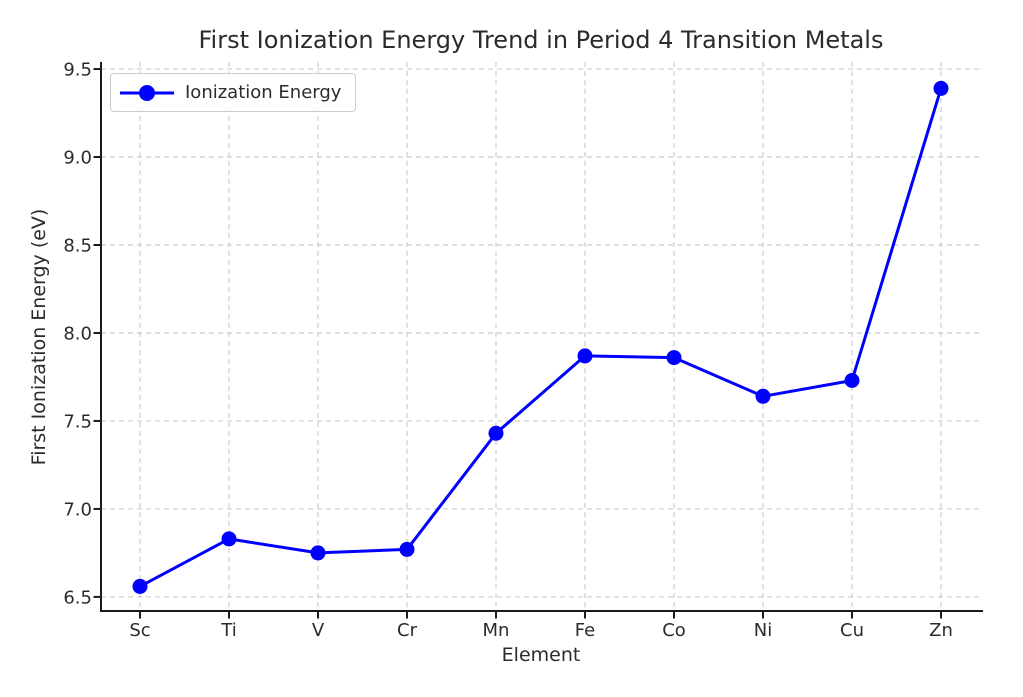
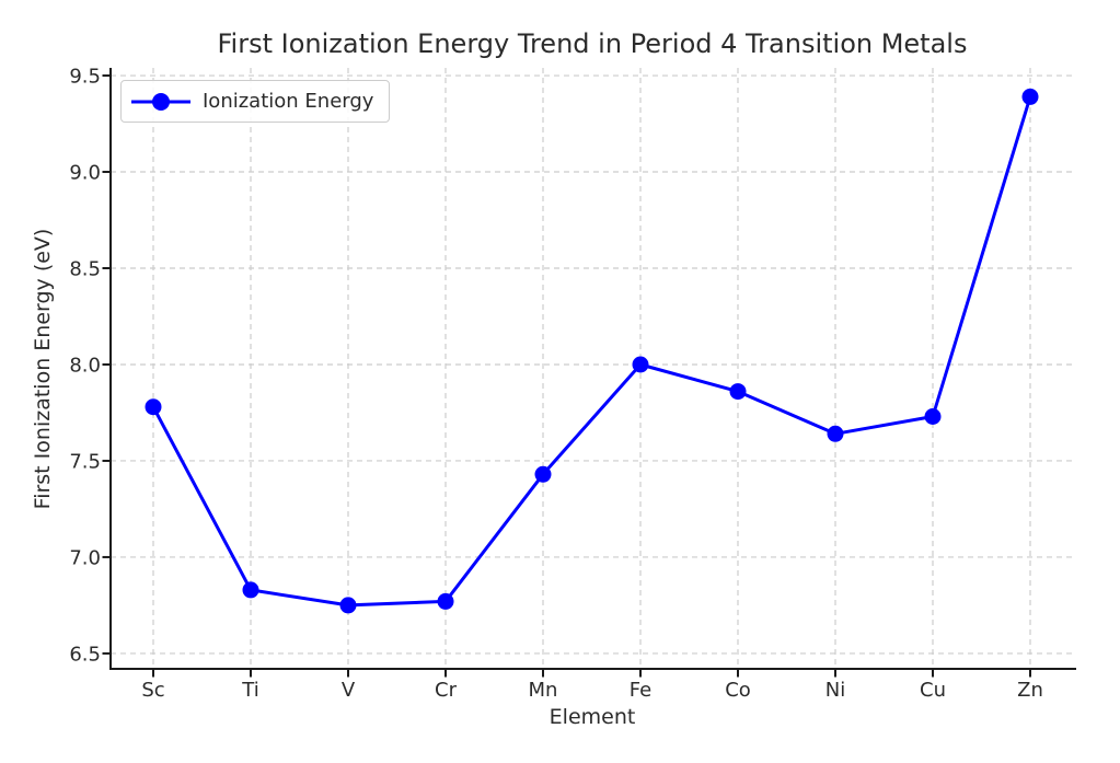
Sc: 6.56 -> 7.78
Fe: 7.87 -> 8.00
